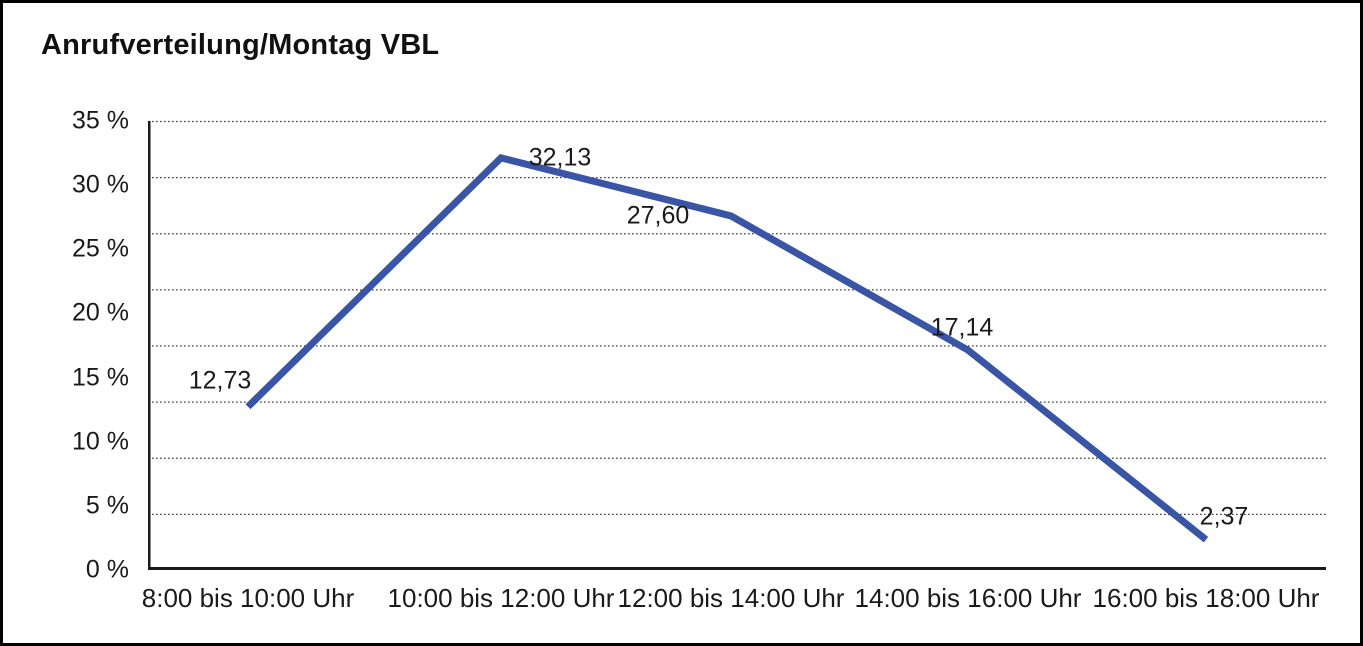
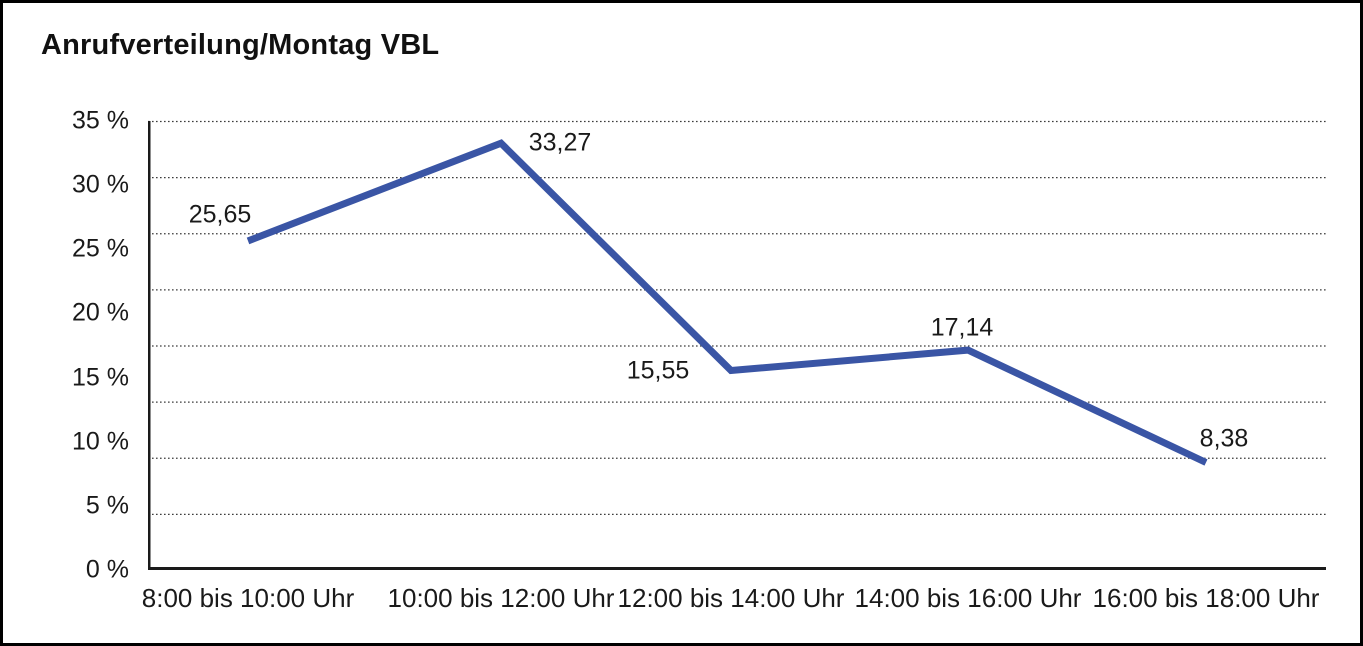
8:00 bis 10:00 Uhr: 12,73 -> 25,65
10:00 bis 12:00 Uhr: 32,13 -> 33,27
12:00 bis 14:00 Uhr: 27,60 -> 15,55
16:00 bis 18:00 Uhr: 2,37 -> 8,38
